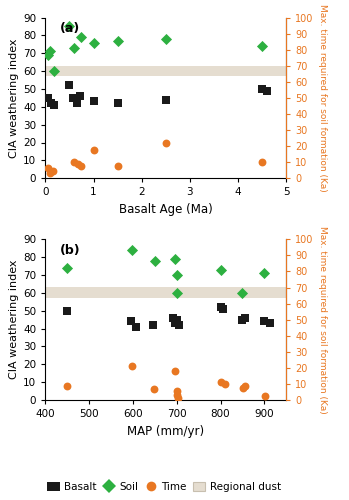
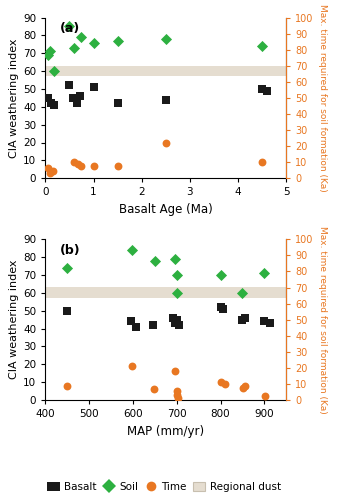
Basalt/1: 43 -> 51
Time/1: 16 -> 7
Soil/800: 73 -> 70
